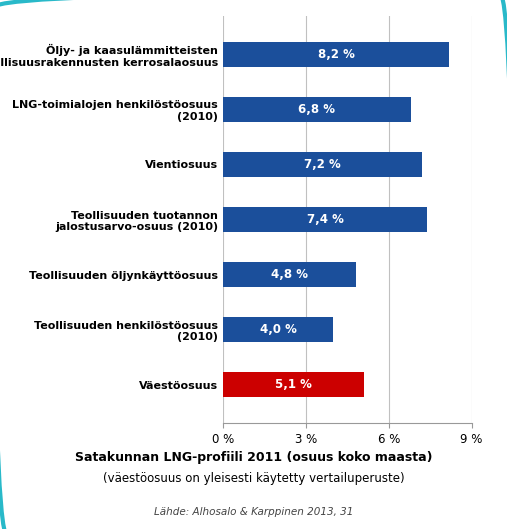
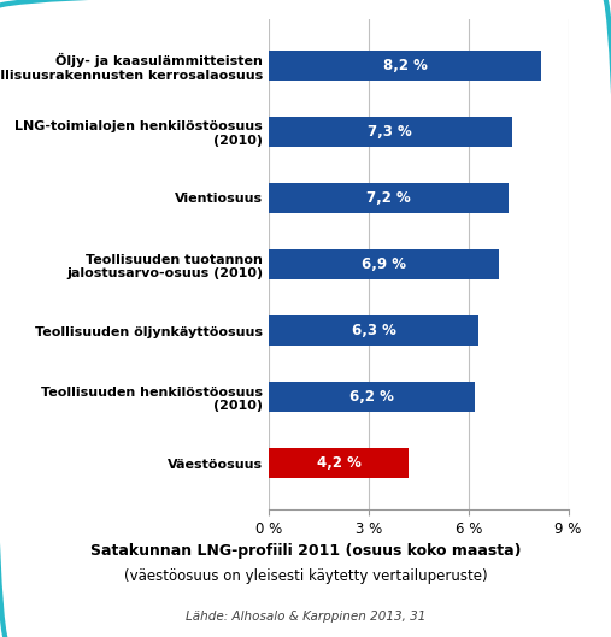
LNG-toimialojen henkilöstöosuus (2010): 6,8 -> 7,3
Teollisuuden tuotannon jalostusarvo-osuus (2010): 7,4 -> 6,9
Teollisuuden öljynkäyttöosuus: 4,8 -> 6,3
Teollisuuden henkilöstöosuus (2010): 4,0 -> 6,2
Väestöosuus: 5,1 -> 4,2
